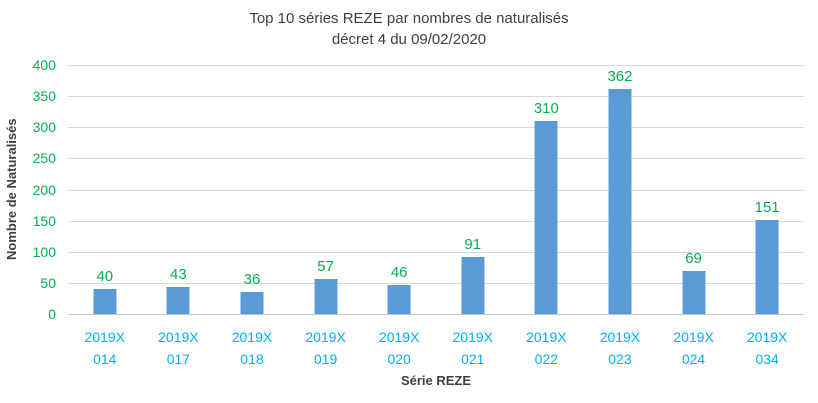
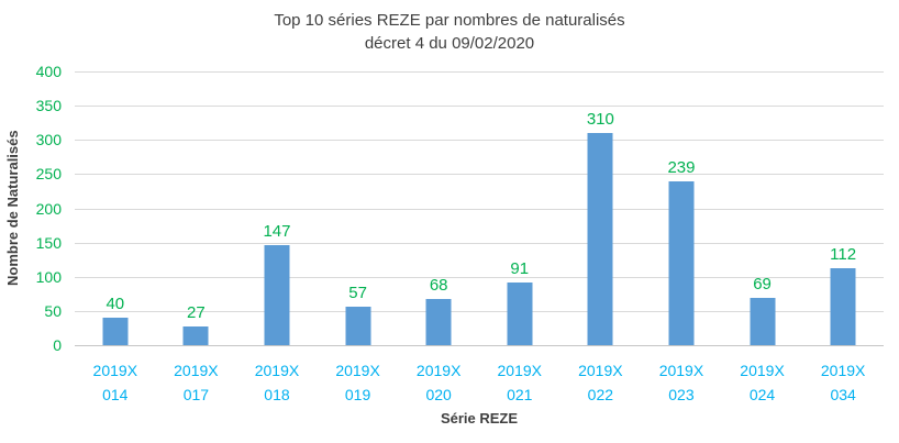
2019X 017: 43 -> 27
2019X 018: 36 -> 147
2019X 020: 46 -> 68
2019X 023: 362 -> 239
2019X 034: 151 -> 112
